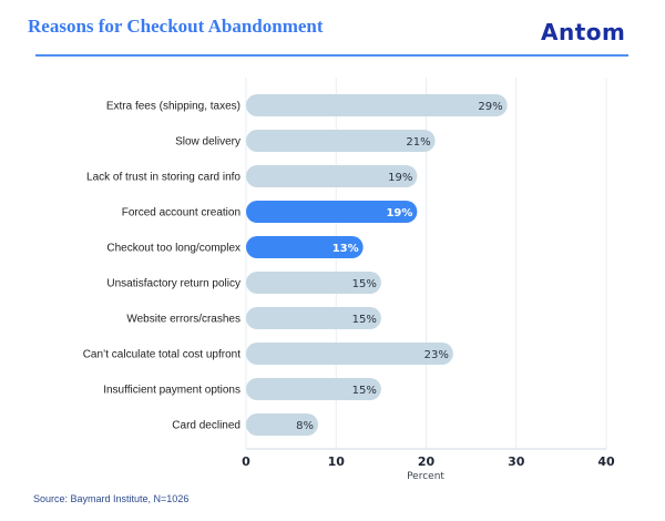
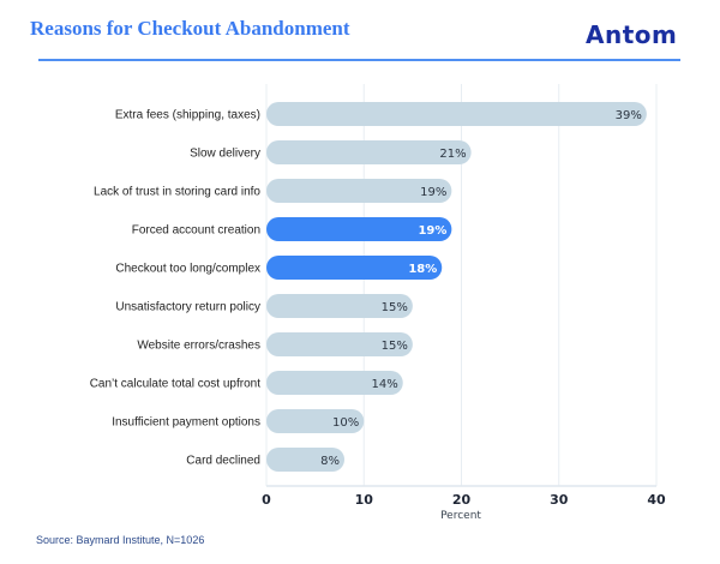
Extra fees (shipping, taxes): 29% -> 39%
Checkout too long/complex: 13% -> 18%
Can’t calculate total cost upfront: 23% -> 14%
Insufficient payment options: 15% -> 10%
